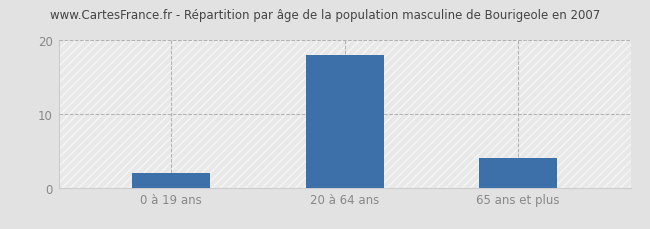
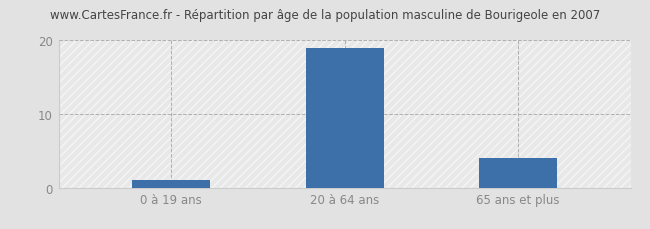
0 à 19 ans: 2 -> 1
20 à 64 ans: 18 -> 19
